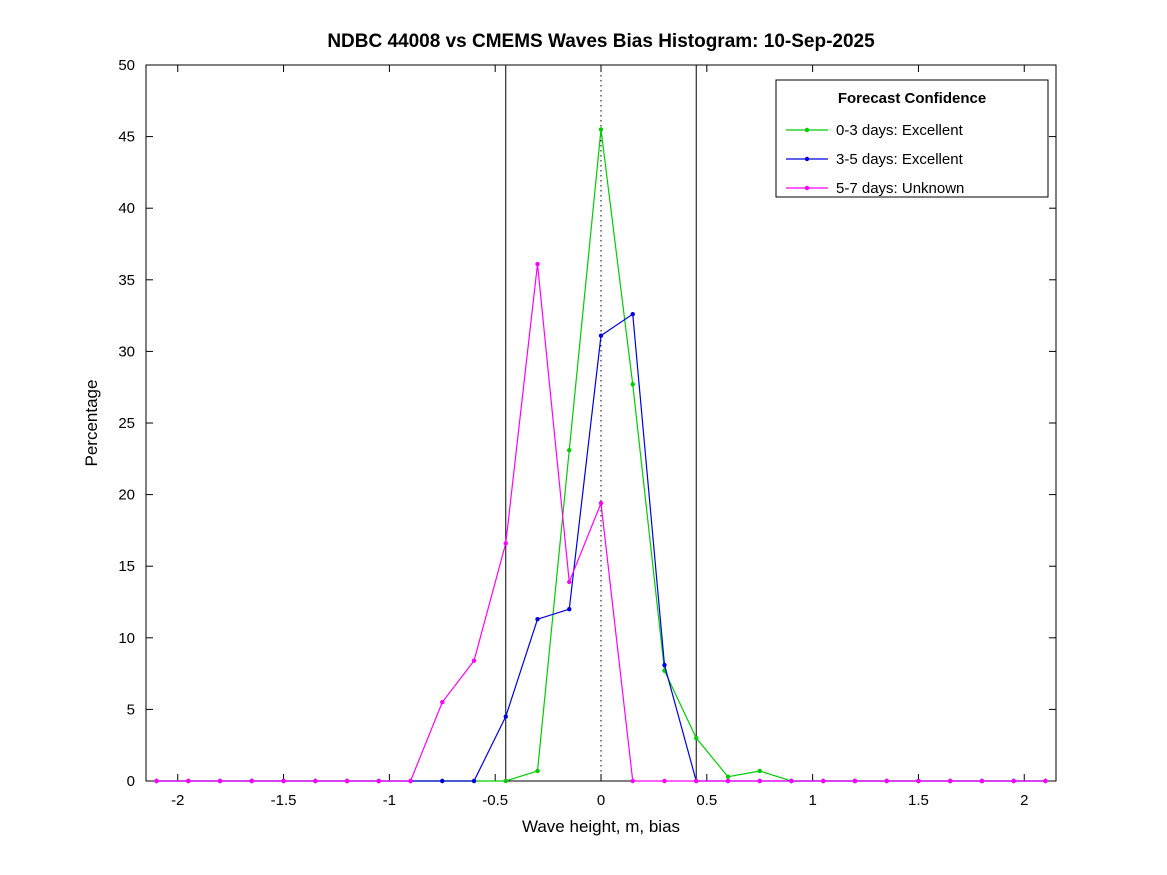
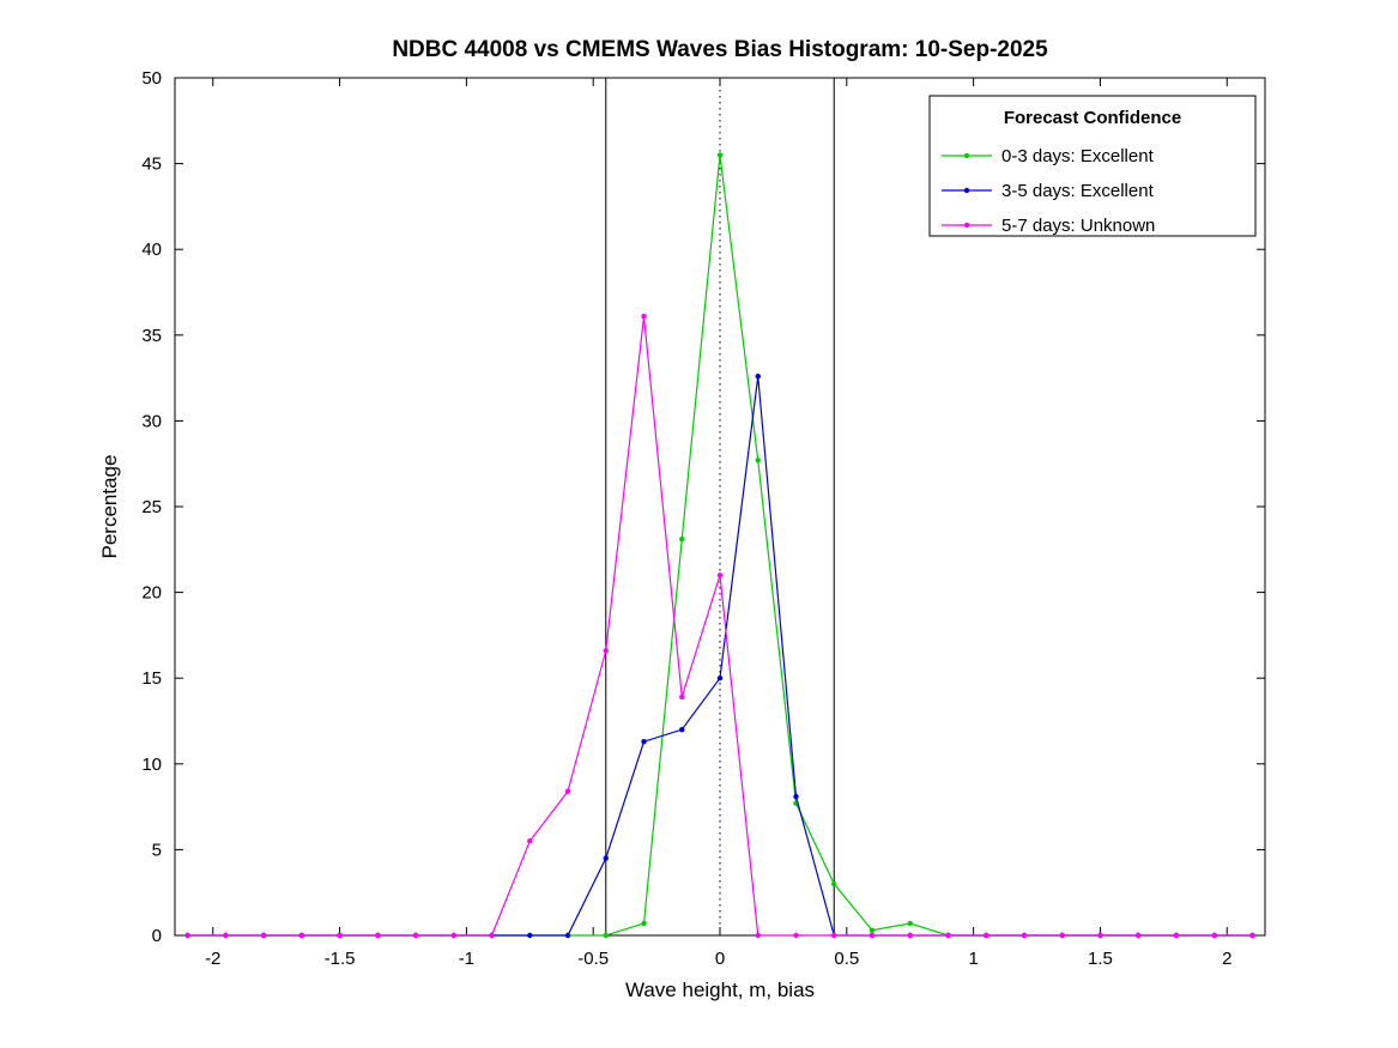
3-5 days: Excellent/0: 31.1 -> 15.0
5-7 days: Unknown/0: 19.4 -> 21.0
